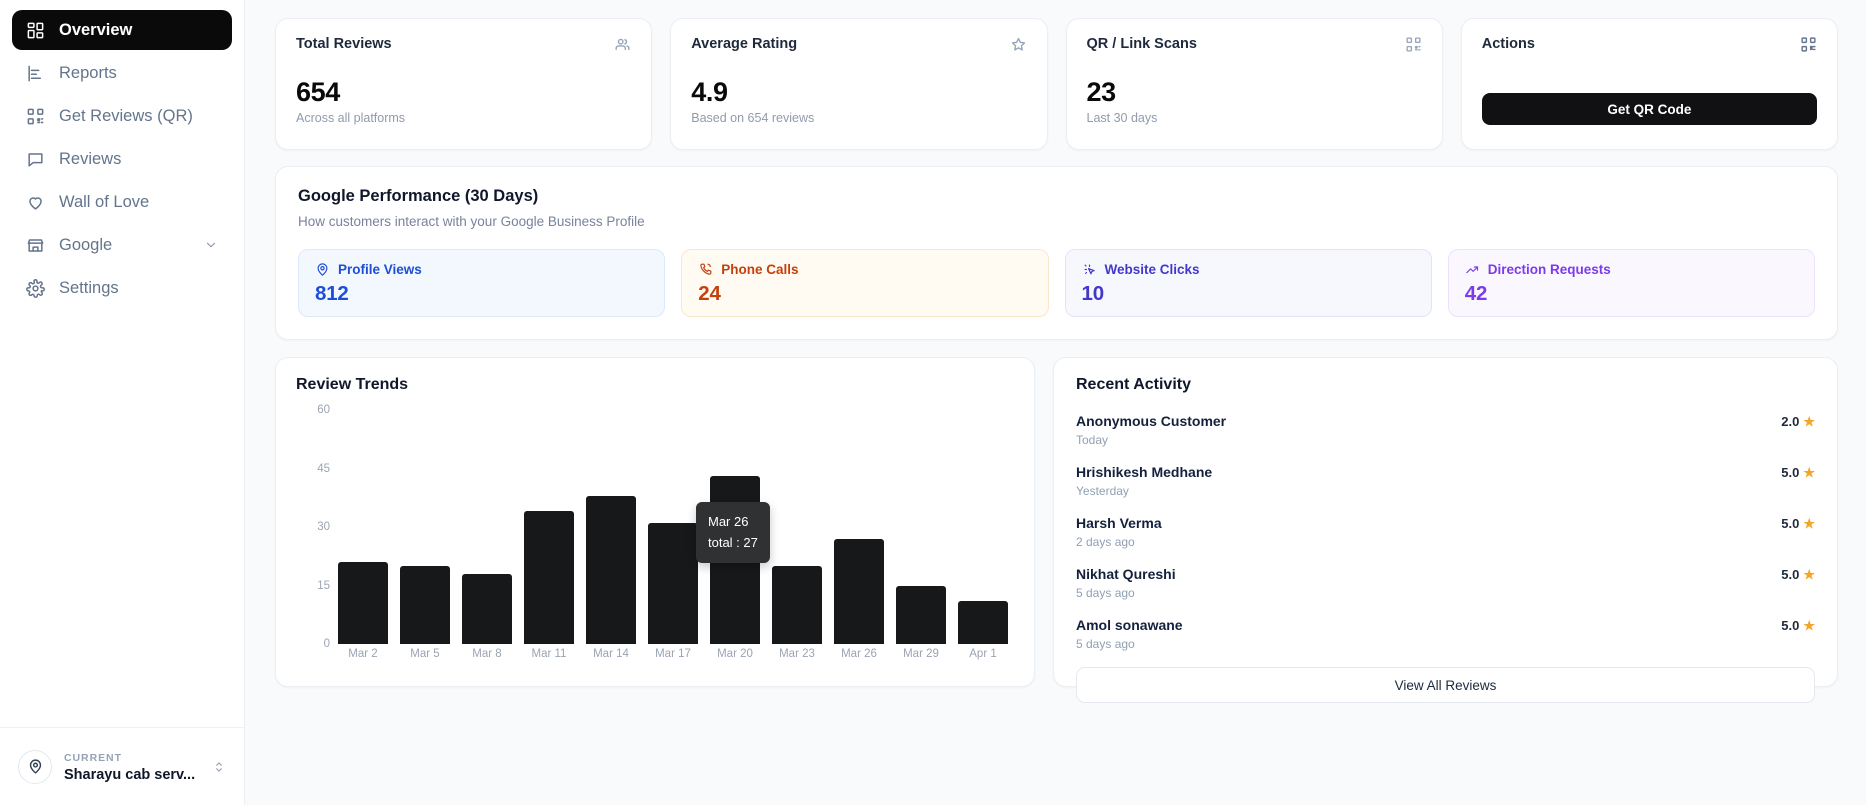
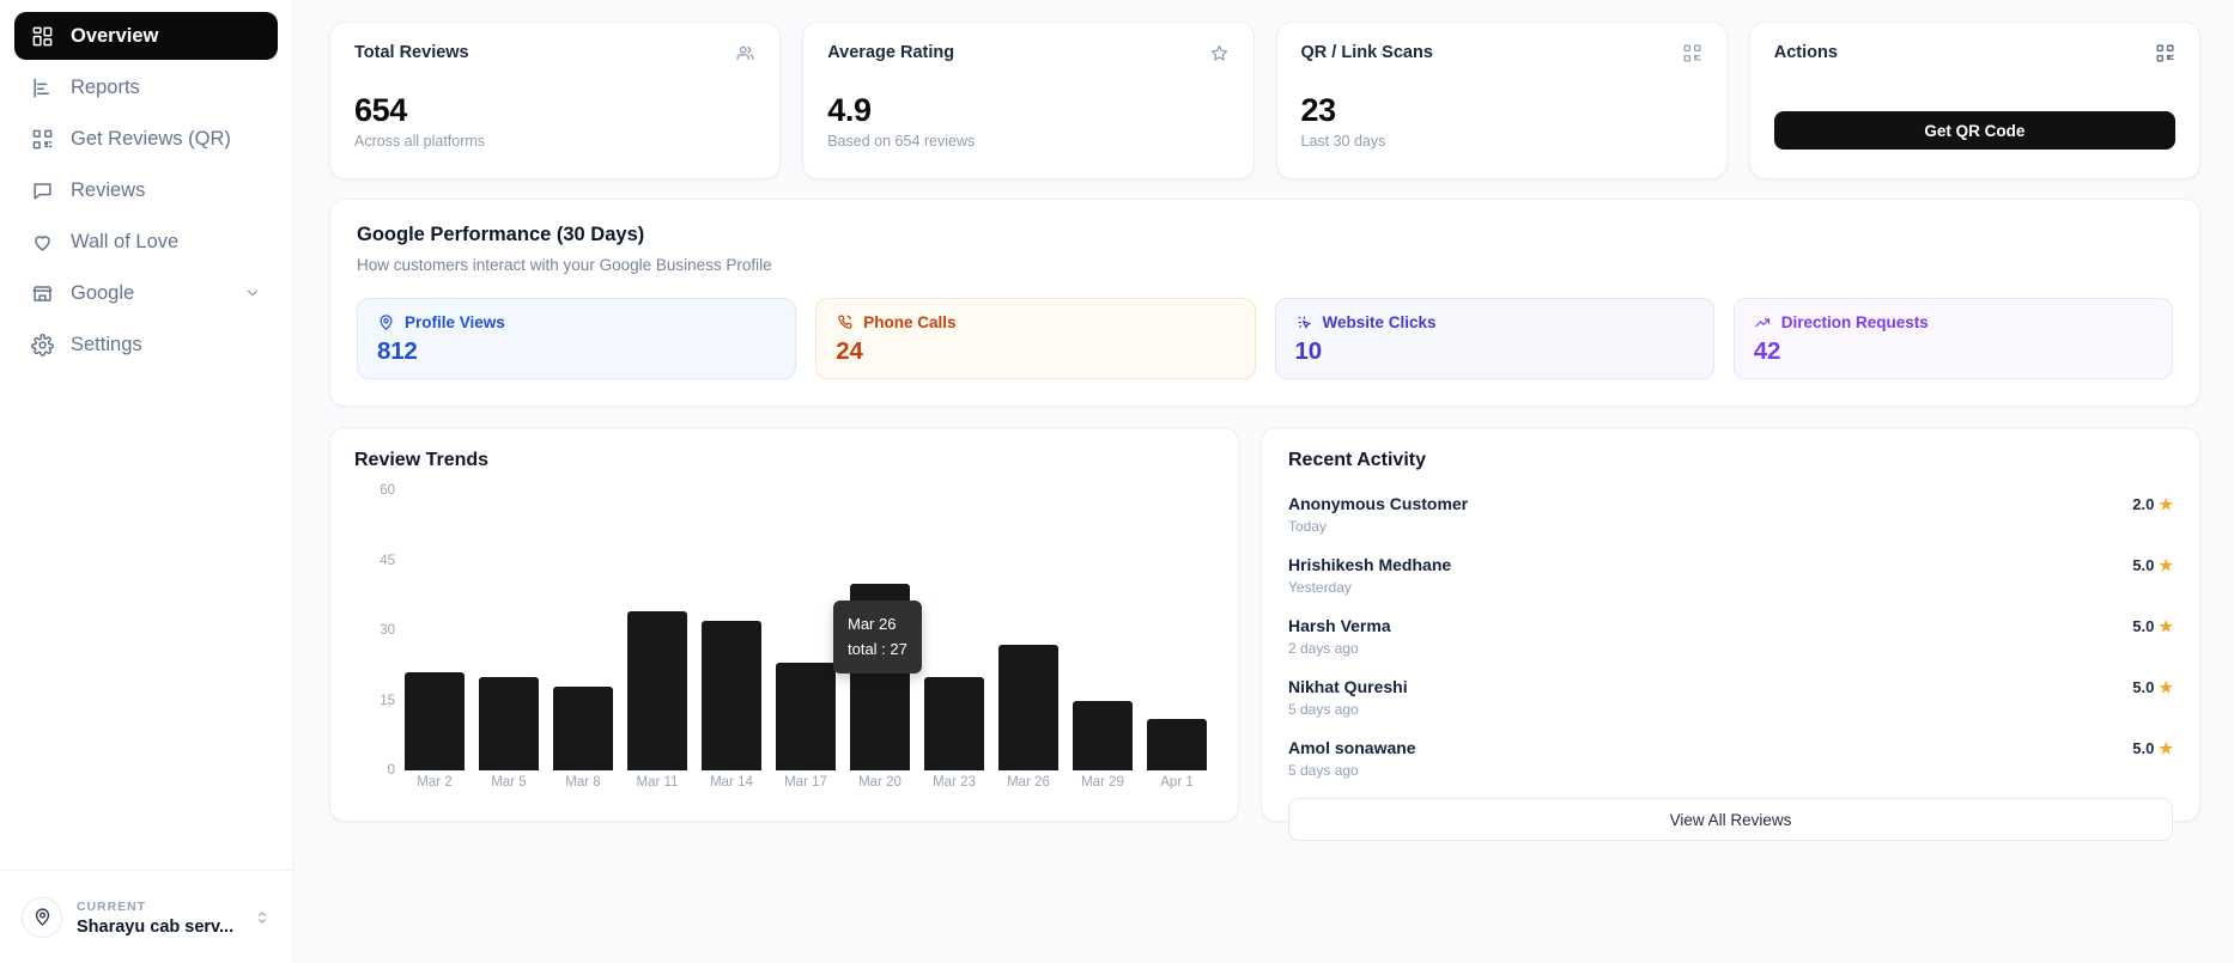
Mar 14: 38 -> 32
Mar 17: 31 -> 23
Mar 20: 43 -> 40
